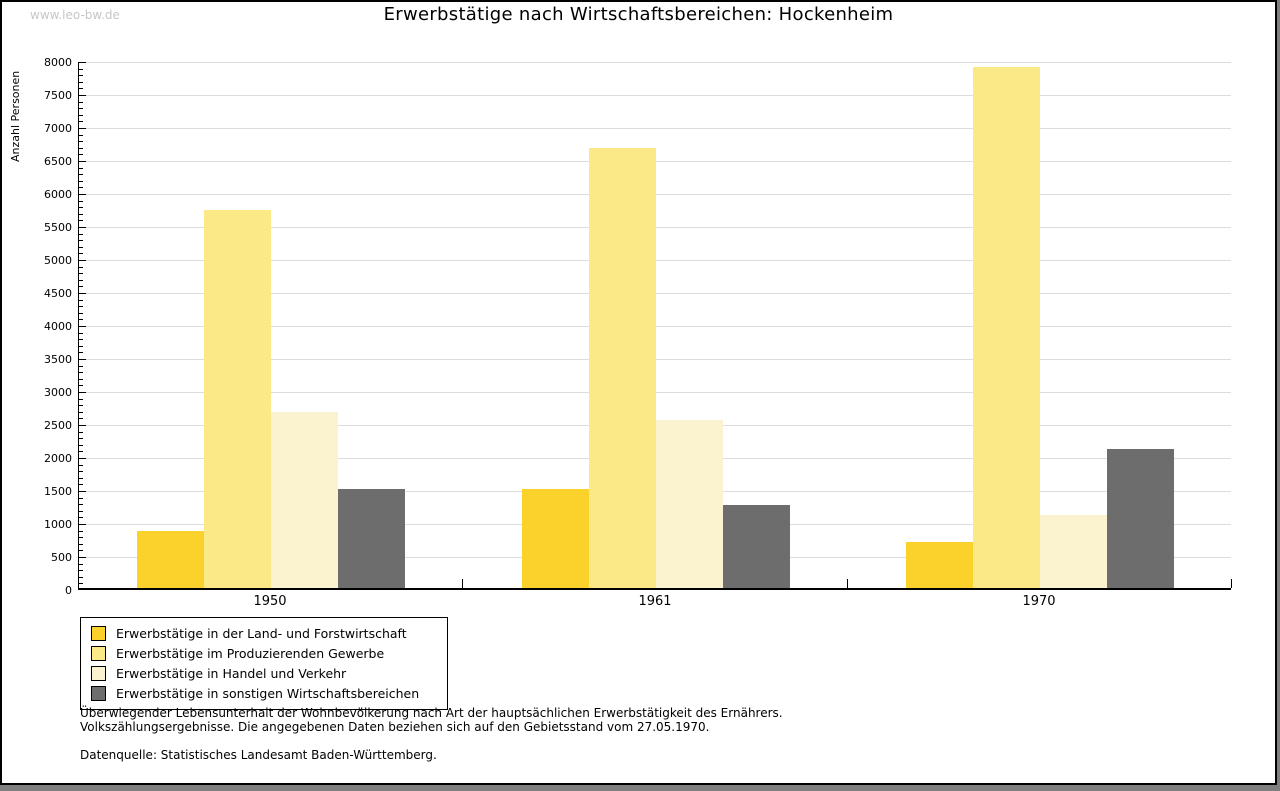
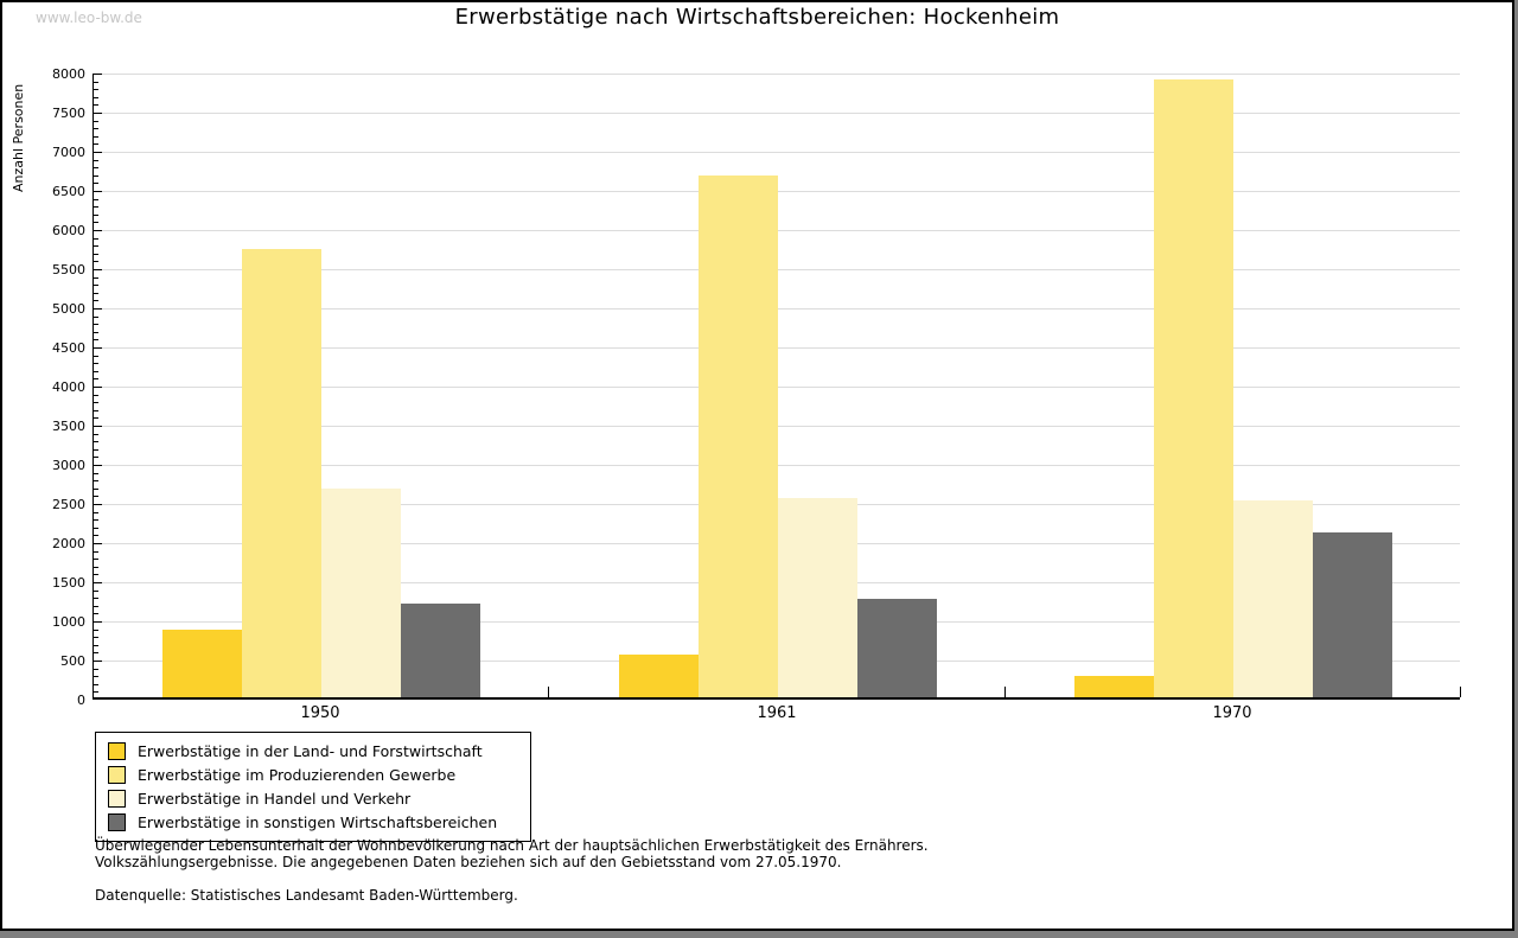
Erwerbstätige in sonstigen Wirtschaftsbereichen/1950: 1500 -> 1200
Erwerbstätige in der Land- und Forstwirtschaft/1961: 1500 -> 600
Erwerbstätige in der Land- und Forstwirtschaft/1970: 700 -> 300
Erwerbstätige in Handel und Verkehr/1970: 1100 -> 2500
